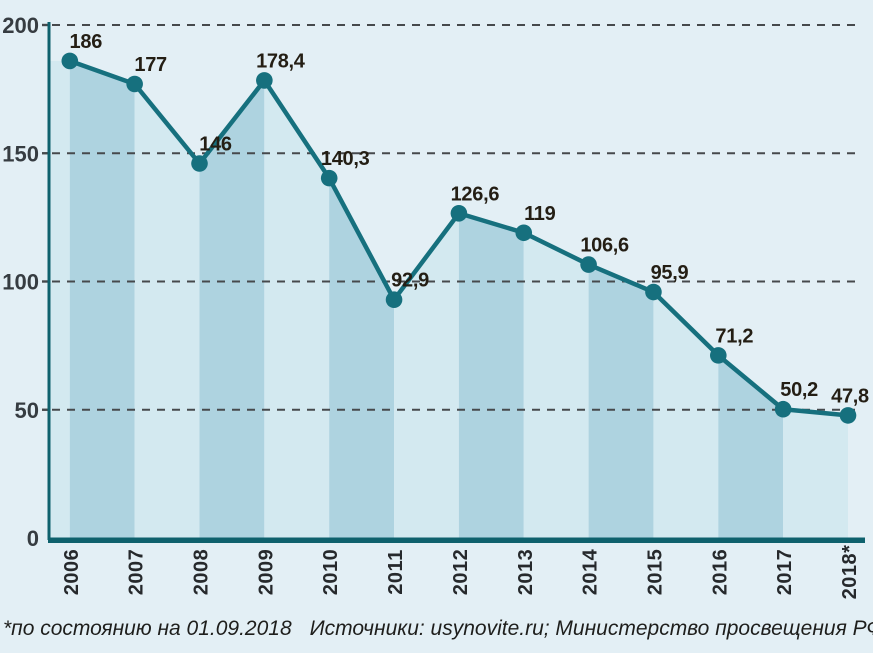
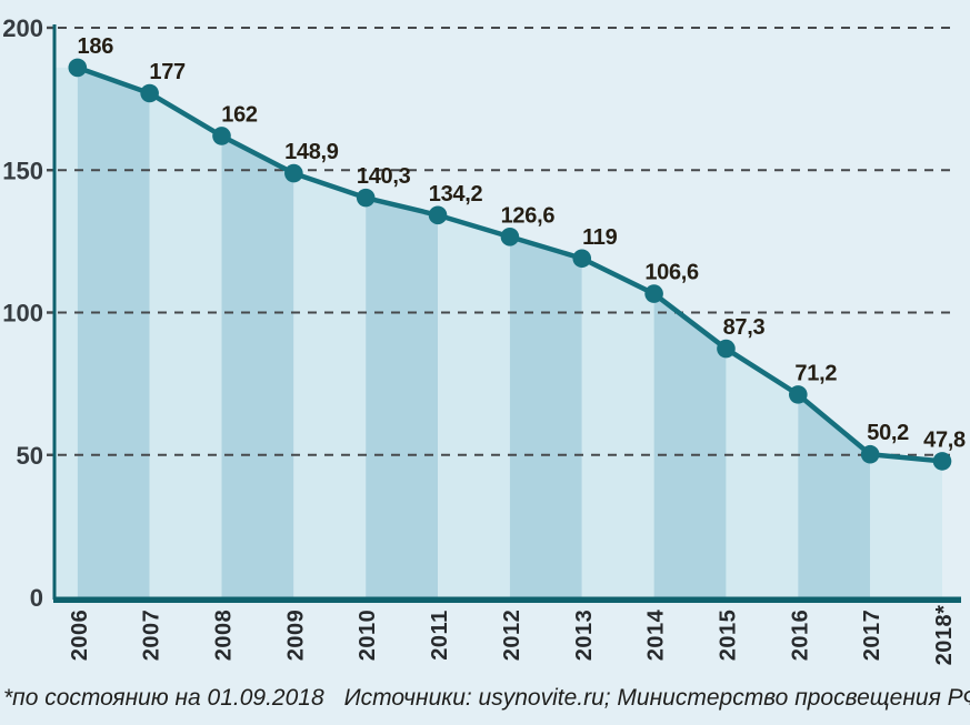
2008: 146 -> 162
2009: 178,4 -> 148,9
2011: 92,9 -> 134,2
2015: 95,9 -> 87,3
